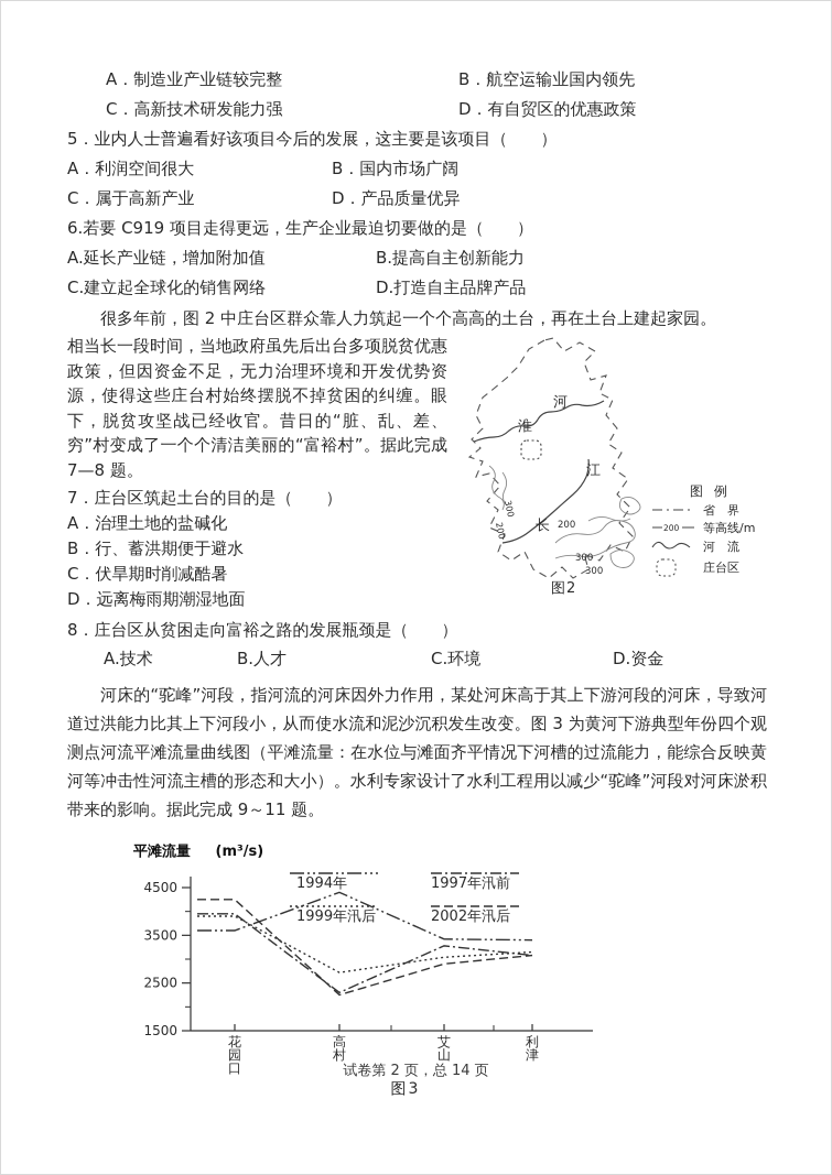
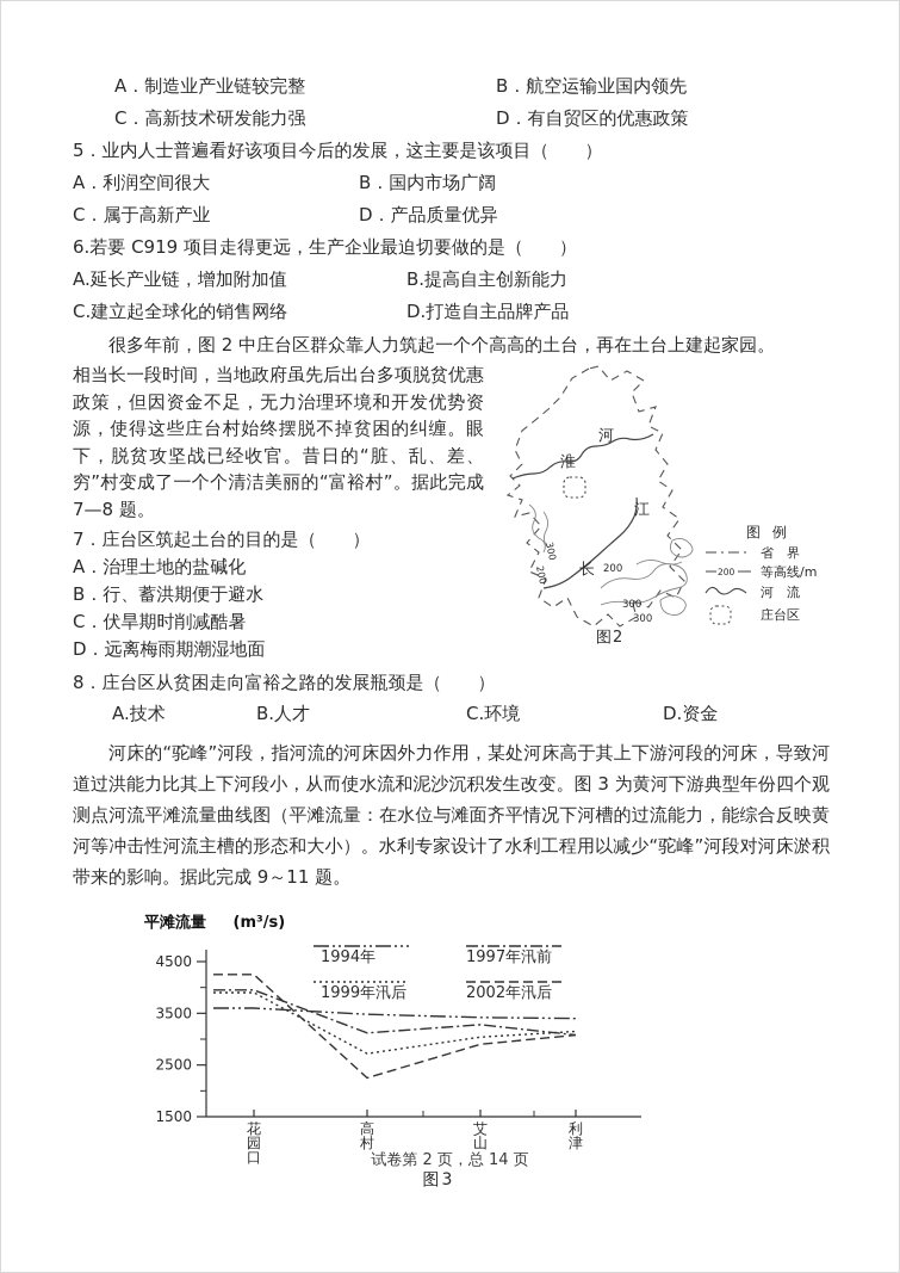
1994年/高村: 4400 -> 3500
1997年汛前/高村: 2300 -> 3100
